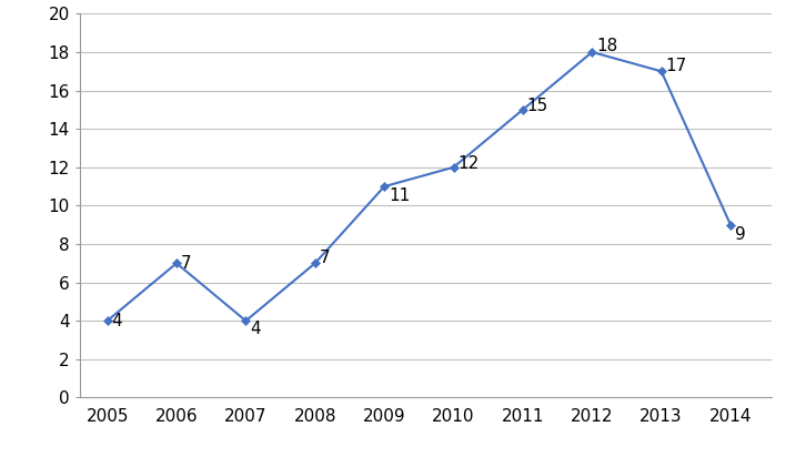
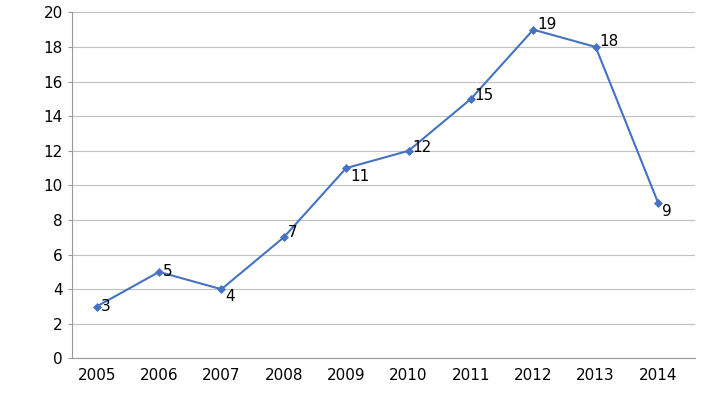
2005: 4 -> 3
2006: 7 -> 5
2012: 18 -> 19
2013: 17 -> 18
